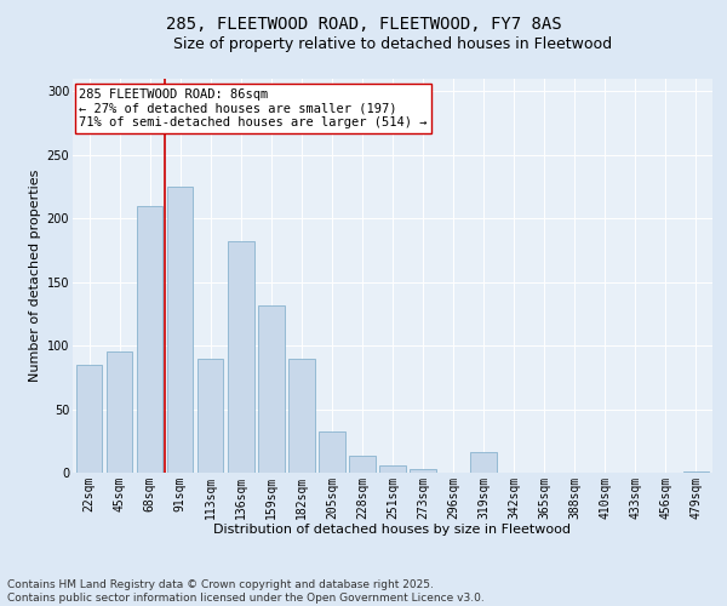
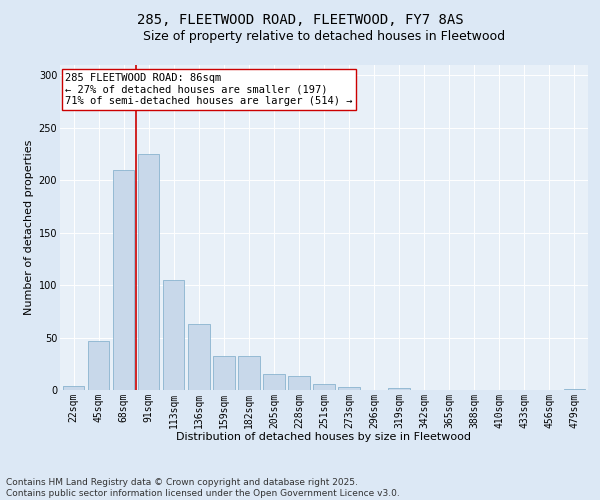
22sqm: 85 -> 4
45sqm: 95 -> 47
113sqm: 90 -> 105
136sqm: 182 -> 63
159sqm: 132 -> 32
182sqm: 90 -> 32
205sqm: 32 -> 15
319sqm: 16 -> 2
